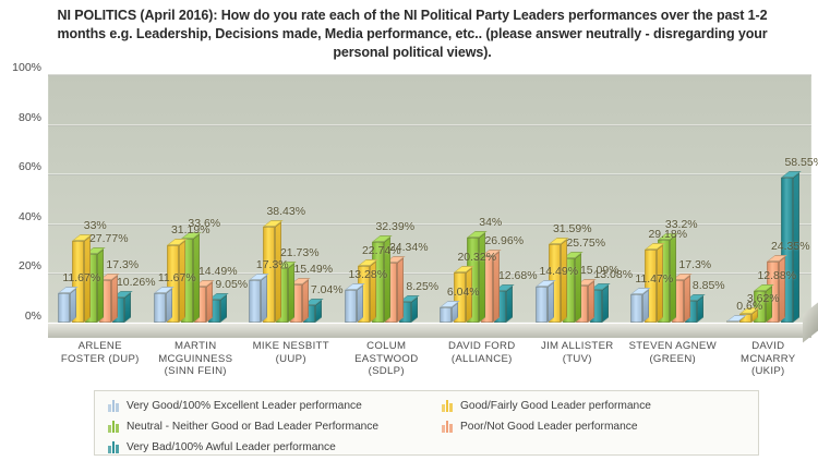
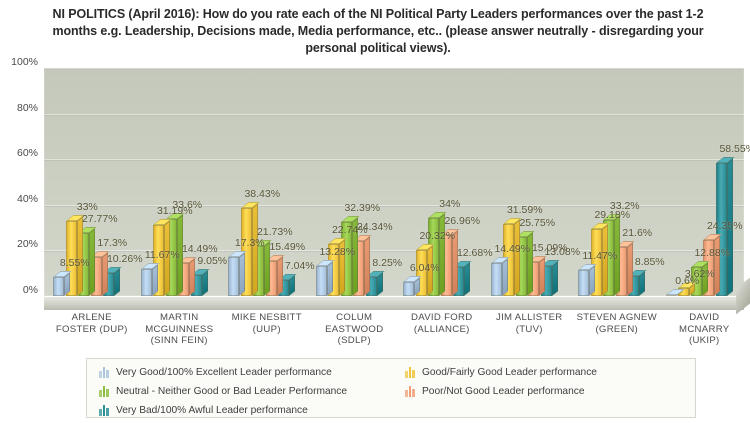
Very Good/100% Excellent Leader performance/ARLENE FOSTER (DUP): 11.67% -> 8.55%
Poor/Not Good Leader performance/STEVEN AGNEW (GREEN): 17.3% -> 21.6%
